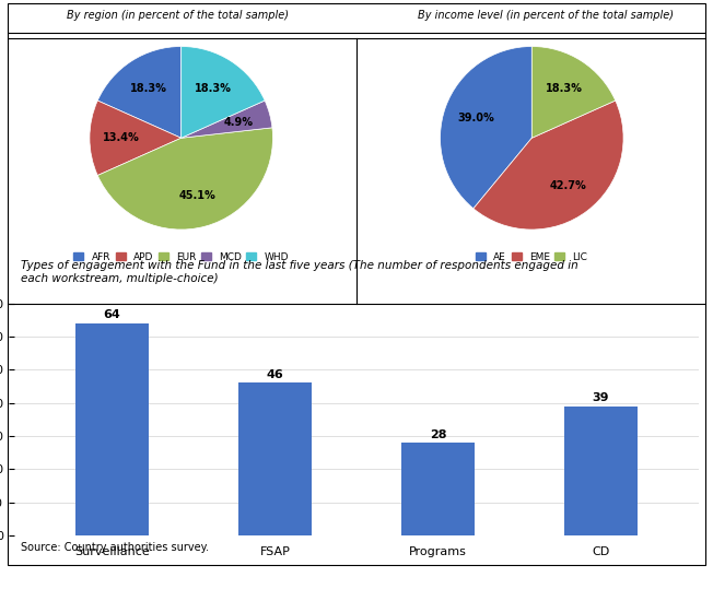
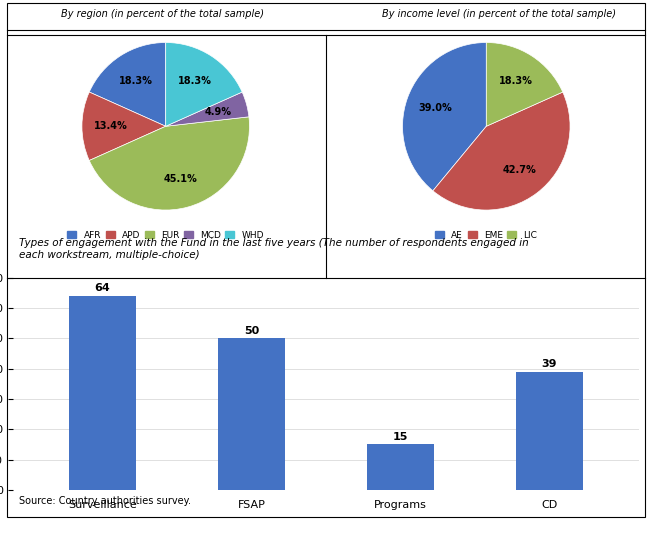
FSAP: 46 -> 50
Programs: 28 -> 15
